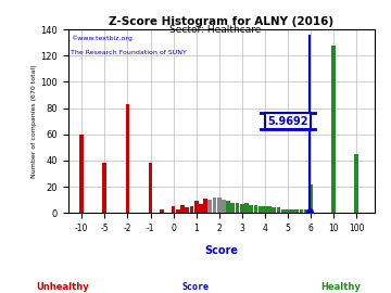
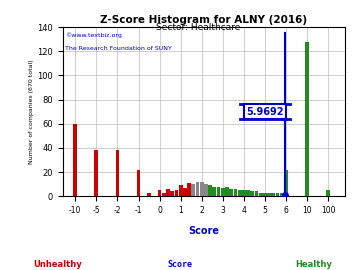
-2: 83 -> 38
-1: 38 -> 22
100: 45 -> 5
